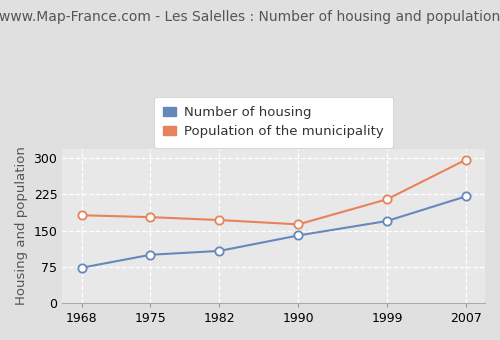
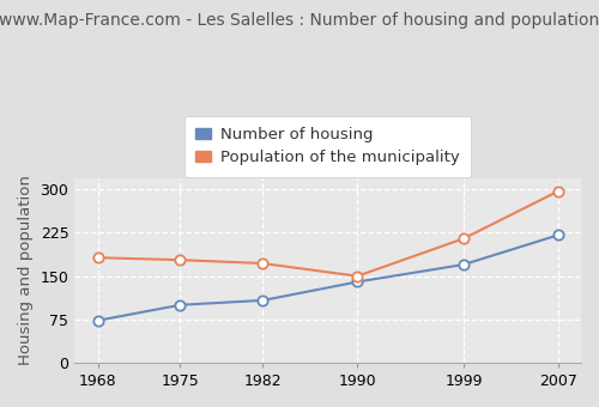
Population of the municipality/1990: 163 -> 150
